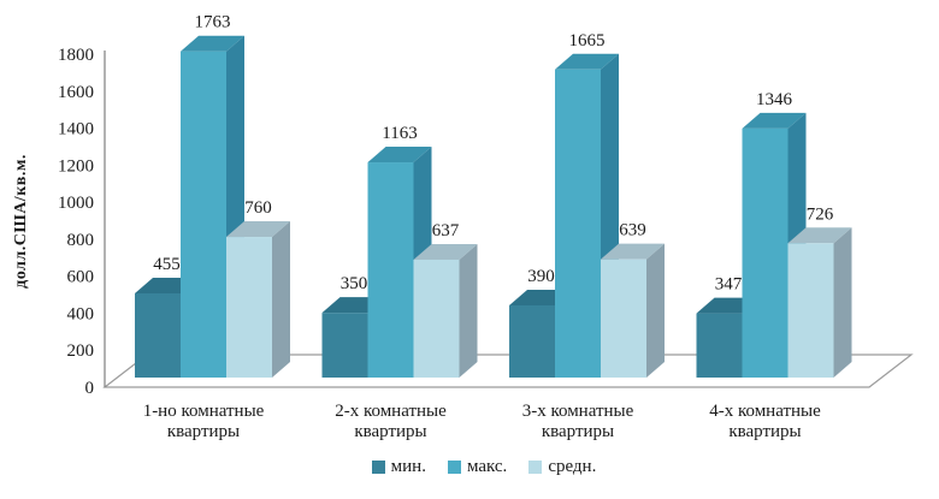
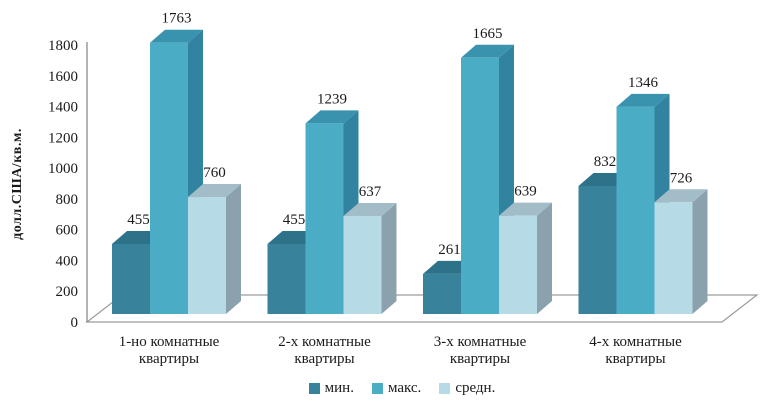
мин./2-х комнатные квартиры: 350 -> 455
макс./2-х комнатные квартиры: 1163 -> 1239
мин./3-х комнатные квартиры: 390 -> 261
мин./4-х комнатные квартиры: 347 -> 832
